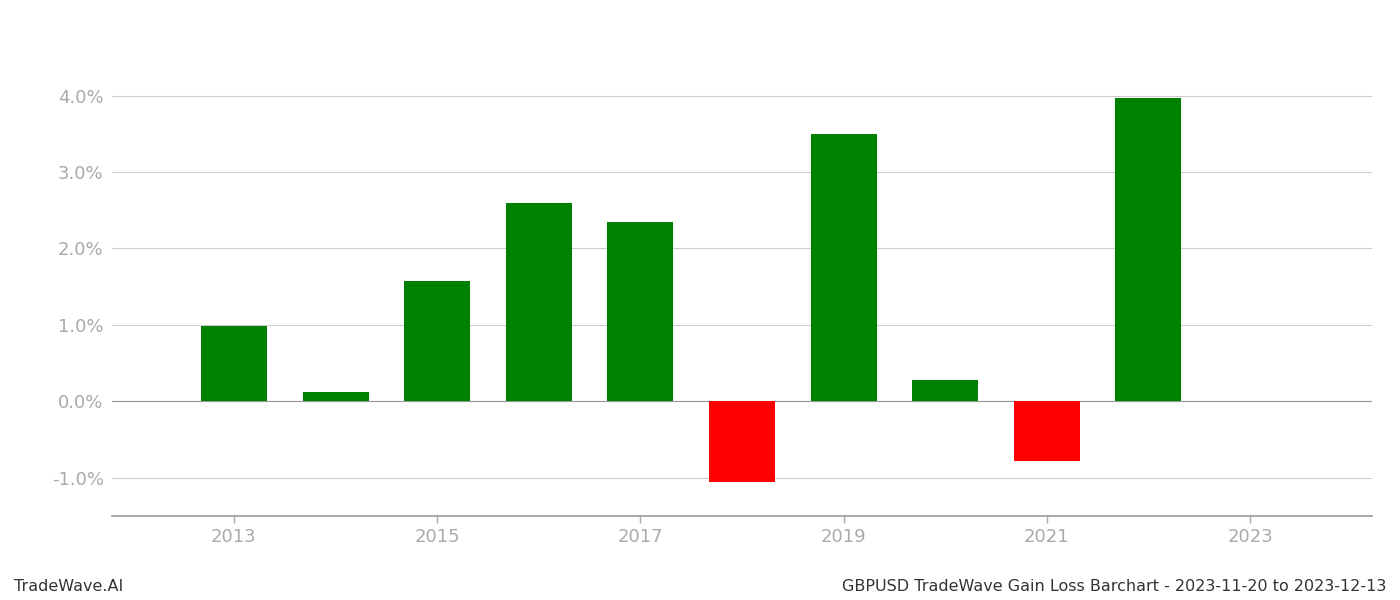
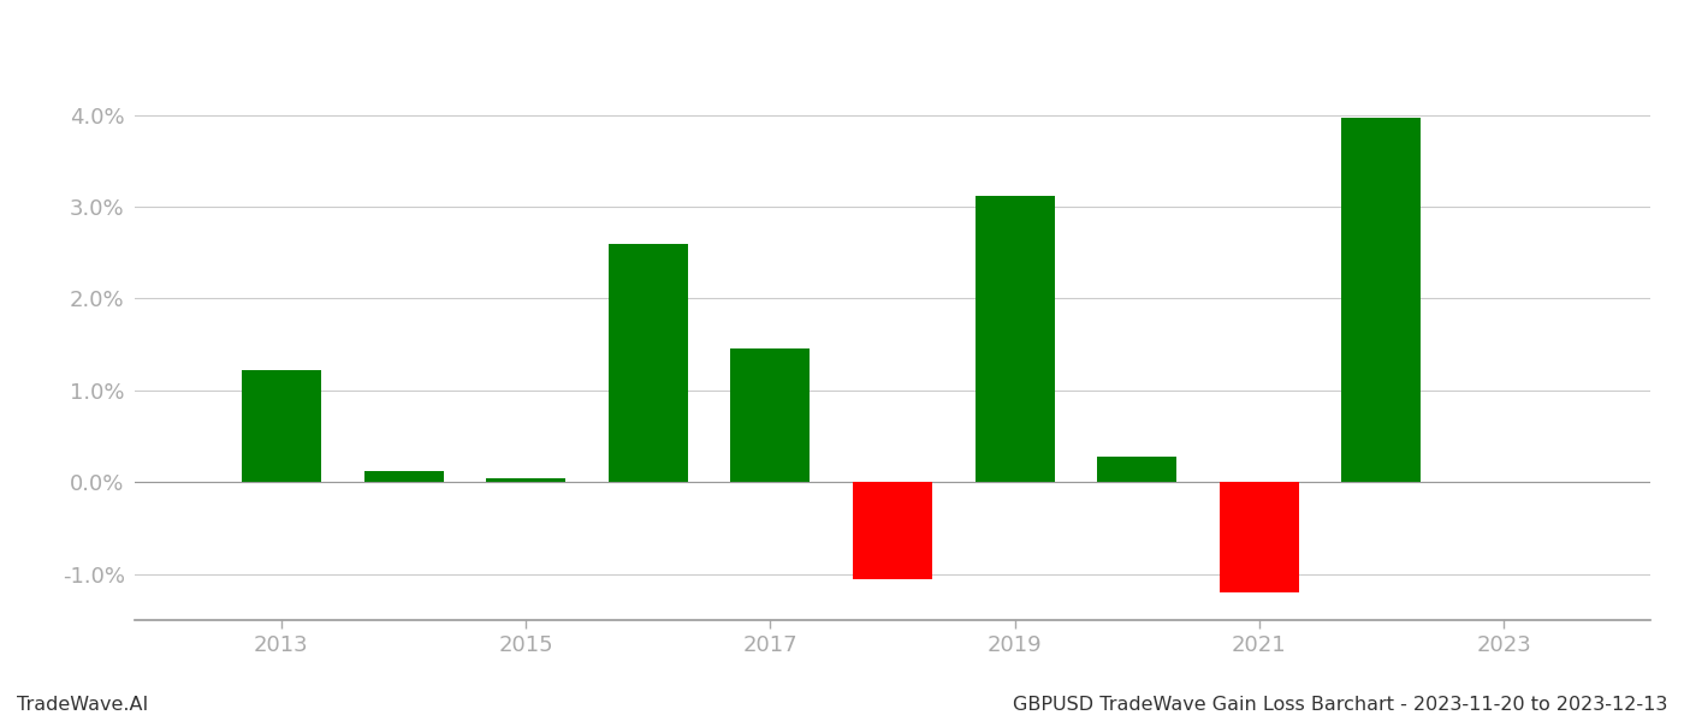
2013: 0.98% -> 1.22%
2015: 1.58% -> 0.04%
2017: 2.34% -> 1.45%
2019: 3.50% -> 3.12%
2021: -0.78% -> -1.20%
